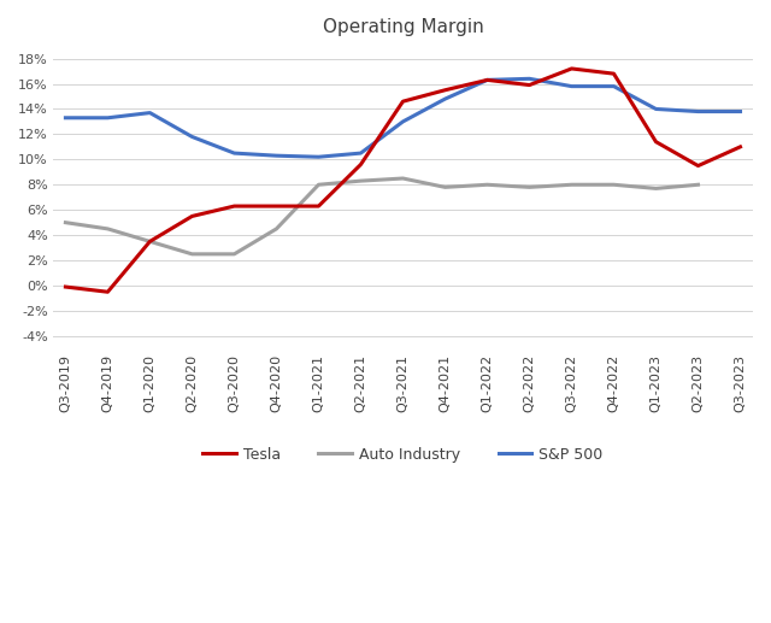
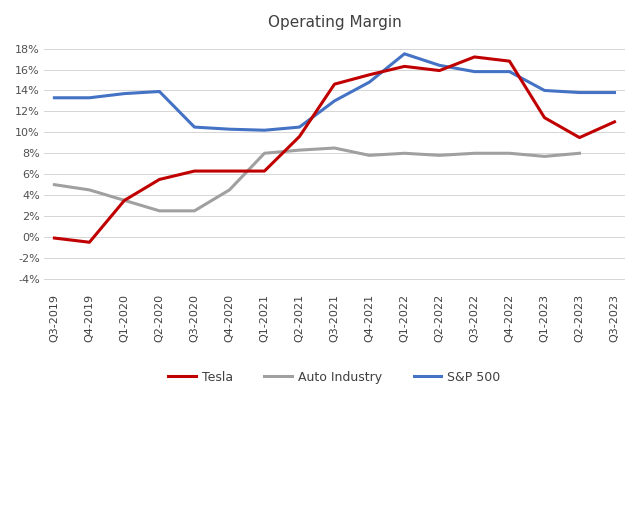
S&P 500/Q2-2020: 11.8% -> 13.9%
S&P 500/Q1-2022: 16.3% -> 17.5%
